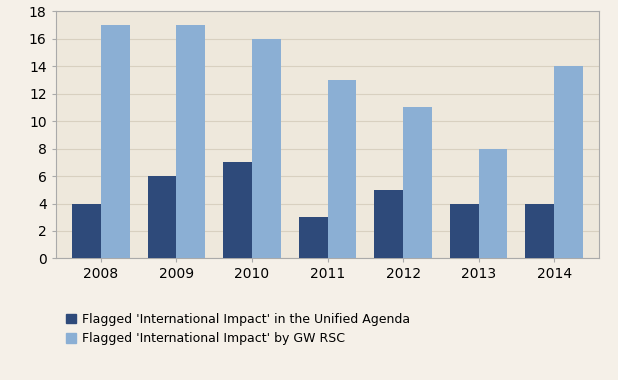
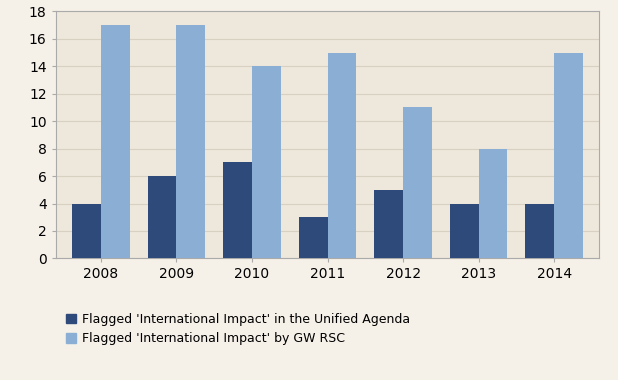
Flagged 'International Impact' by GW RSC/2010: 16 -> 14
Flagged 'International Impact' by GW RSC/2011: 13 -> 15
Flagged 'International Impact' by GW RSC/2014: 14 -> 15
